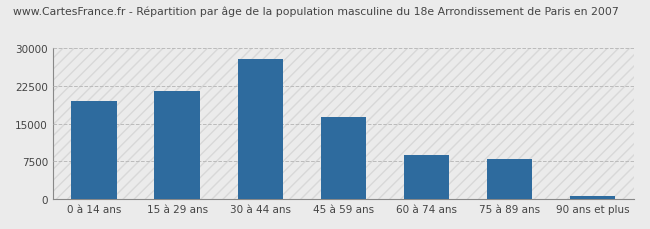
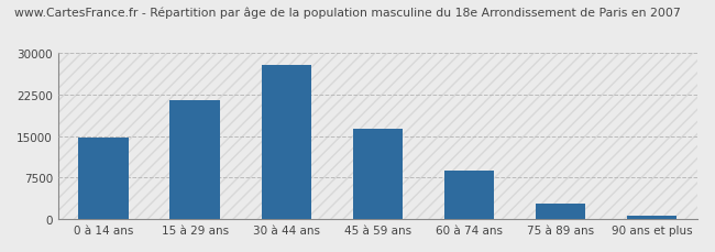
0 à 14 ans: 19400 -> 14800
75 à 89 ans: 8000 -> 2800
